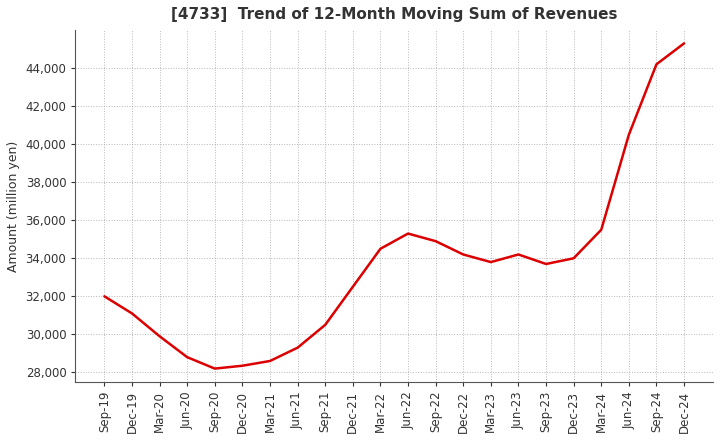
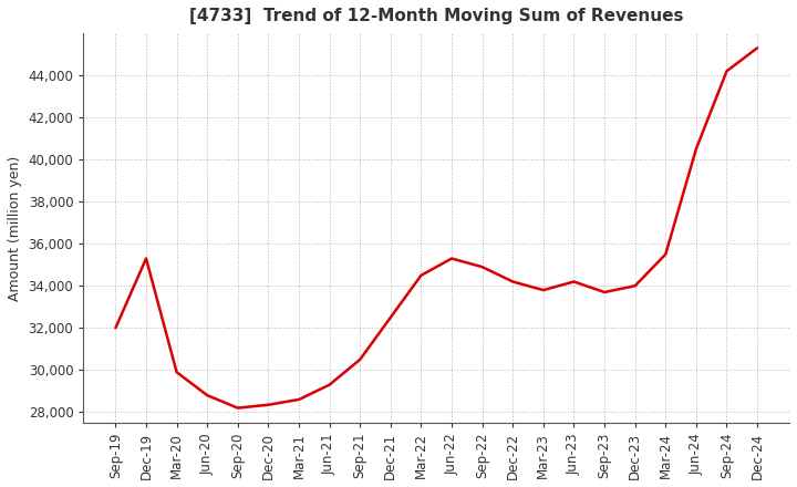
Dec-19: 31,100 -> 35,300
